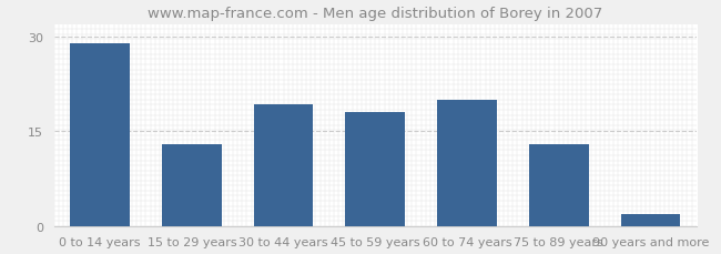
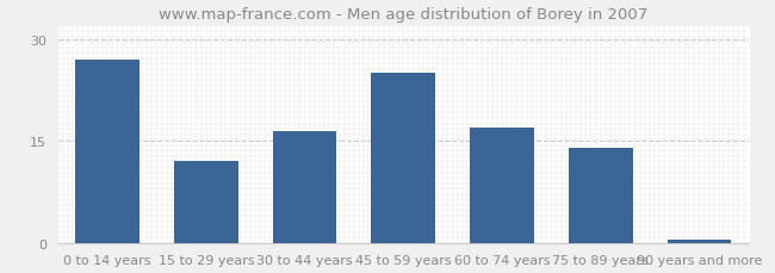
0 to 14 years: 29.0 -> 27.0
15 to 29 years: 13.0 -> 12.0
30 to 44 years: 19.2 -> 16.5
45 to 59 years: 18.0 -> 25.0
60 to 74 years: 20.0 -> 17.0
75 to 89 years: 13.0 -> 14.0
90 years and more: 1.8 -> 0.5
